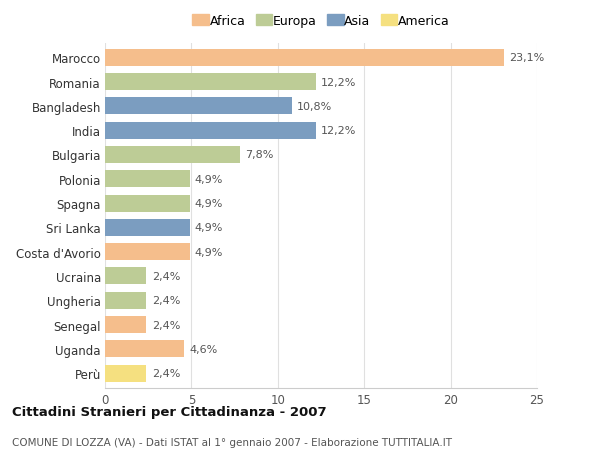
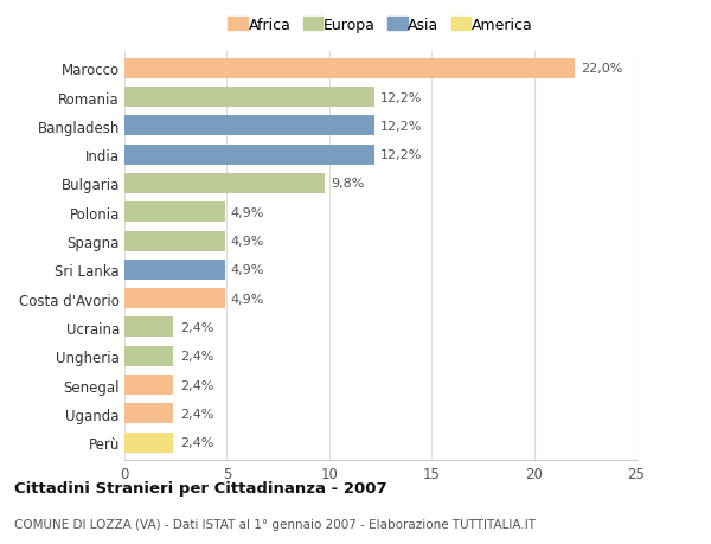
Marocco: 23,1% -> 22,0%
Bangladesh: 10,8% -> 12,2%
Bulgaria: 7,8% -> 9,8%
Uganda: 4,6% -> 2,4%
